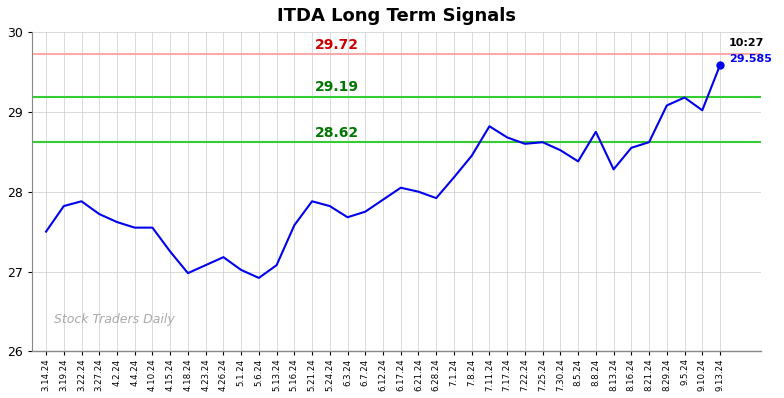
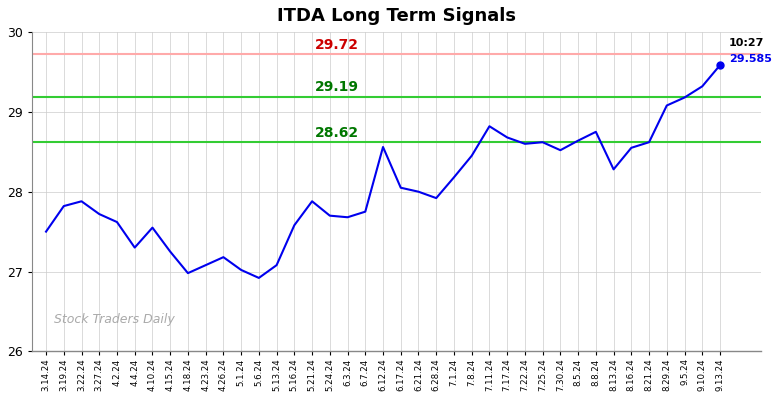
4.4.24: 27.55 -> 27.30
5.24.24: 27.82 -> 27.70
6.12.24: 27.90 -> 28.56
8.5.24: 28.38 -> 28.64
9.10.24: 29.02 -> 29.32
